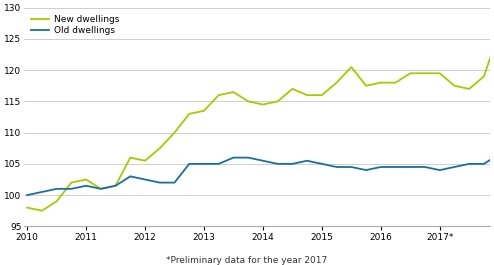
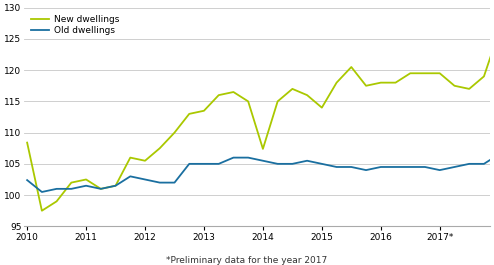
New dwellings/2010: 98.0 -> 108.4
Old dwellings/2010: 100.0 -> 102.4
New dwellings/2014: 114.5 -> 107.4
New dwellings/2015: 116.0 -> 114.0
